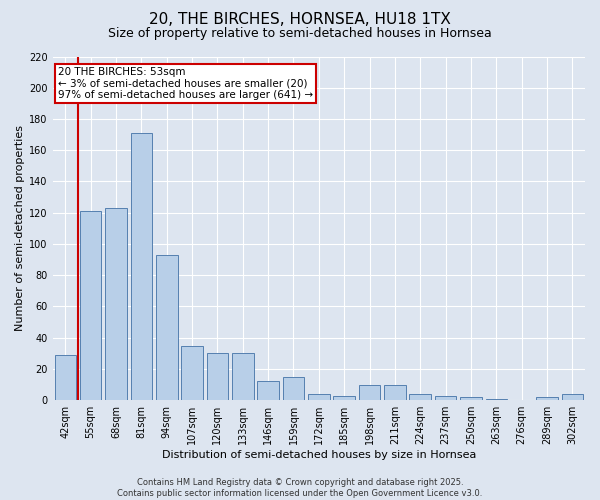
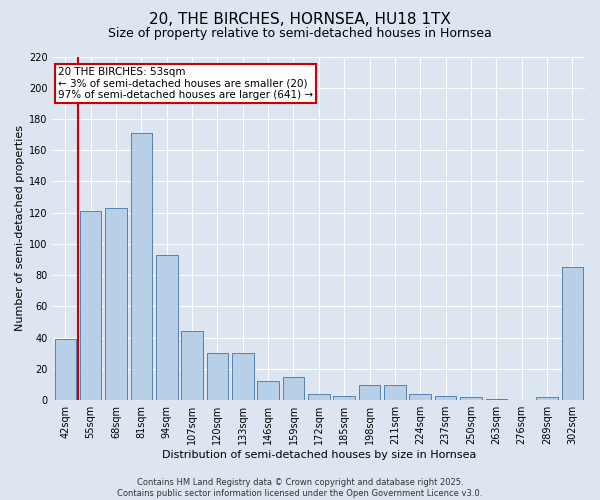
42sqm: 29 -> 39
107sqm: 35 -> 44
302sqm: 4 -> 85
